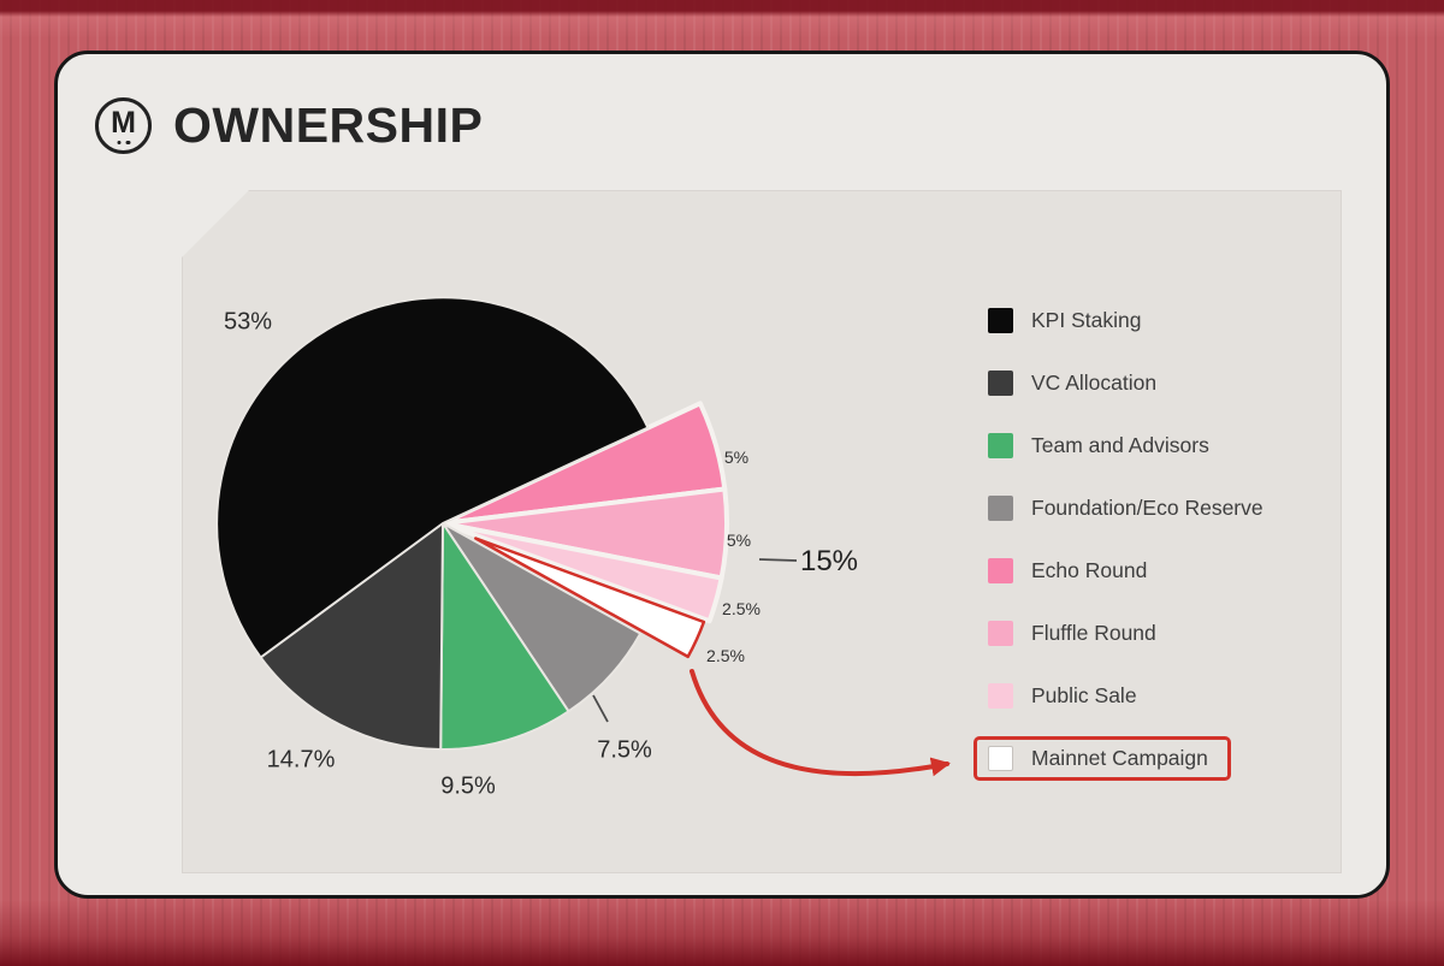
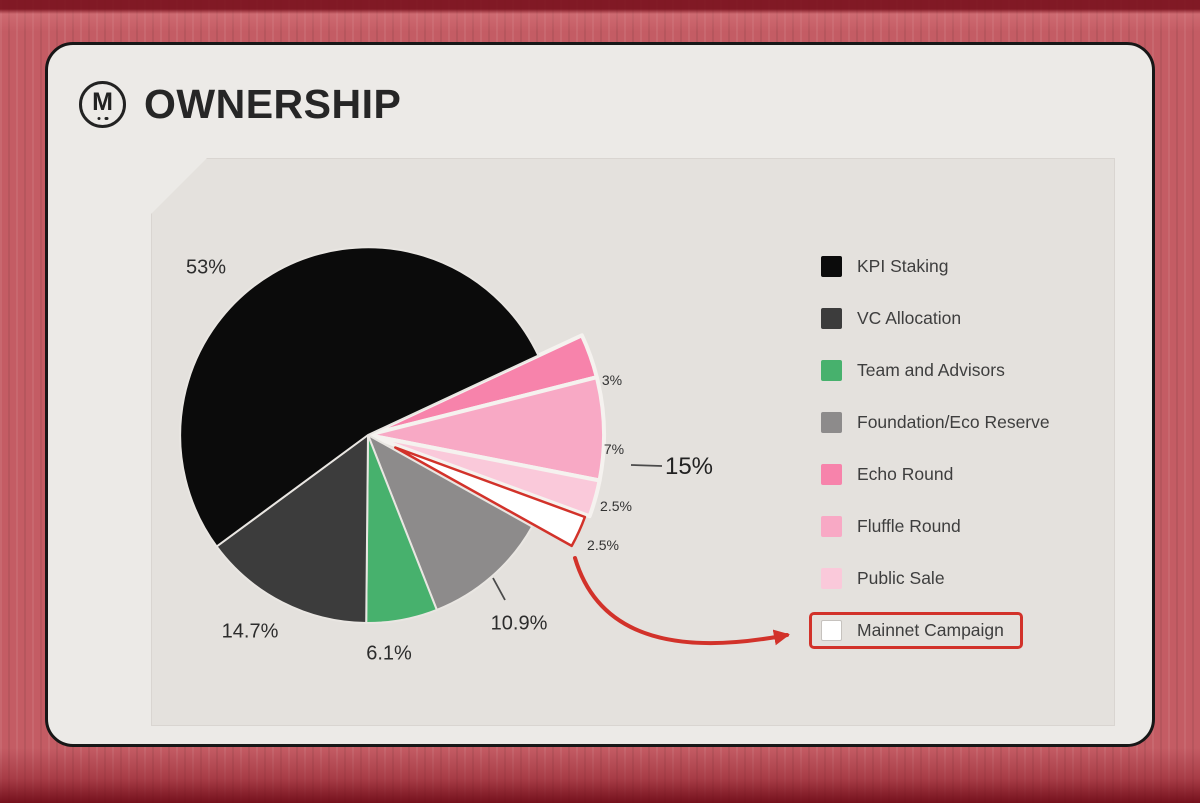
Team and Advisors: 9.5% -> 6.1%
Foundation/Eco Reserve: 7.5% -> 10.9%
Echo Round: 5% -> 3%
Fluffle Round: 5% -> 7%
